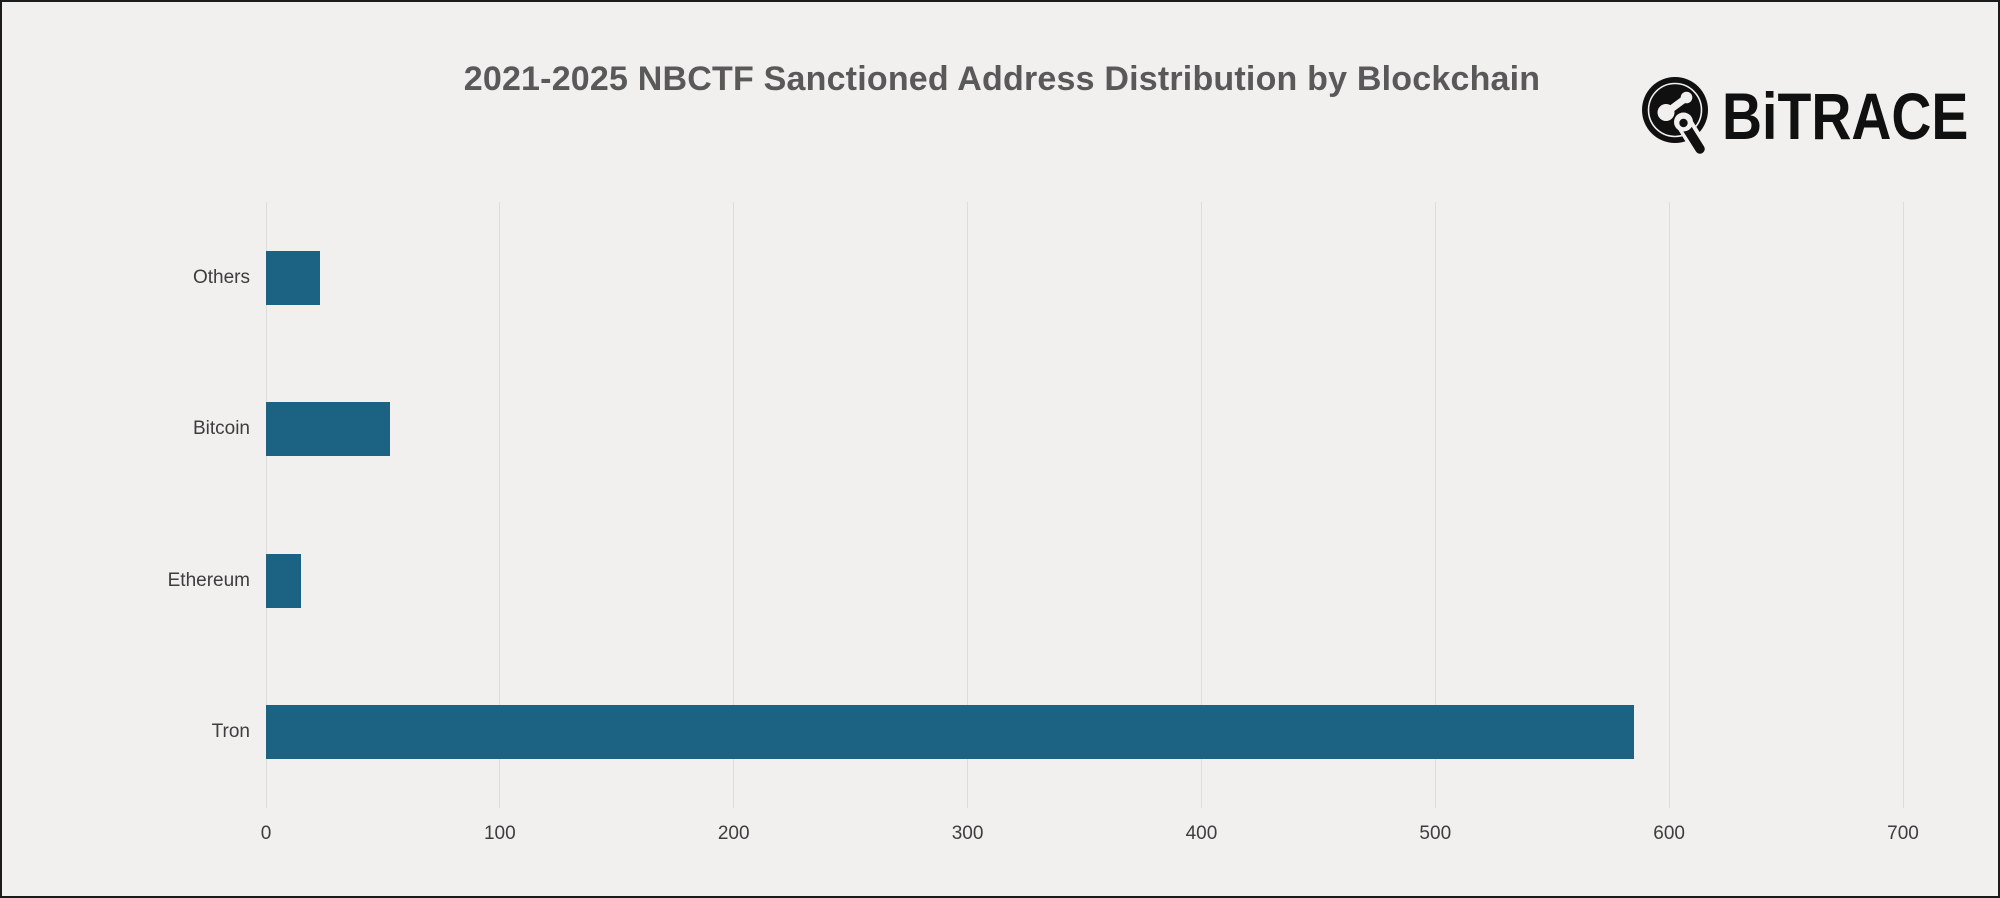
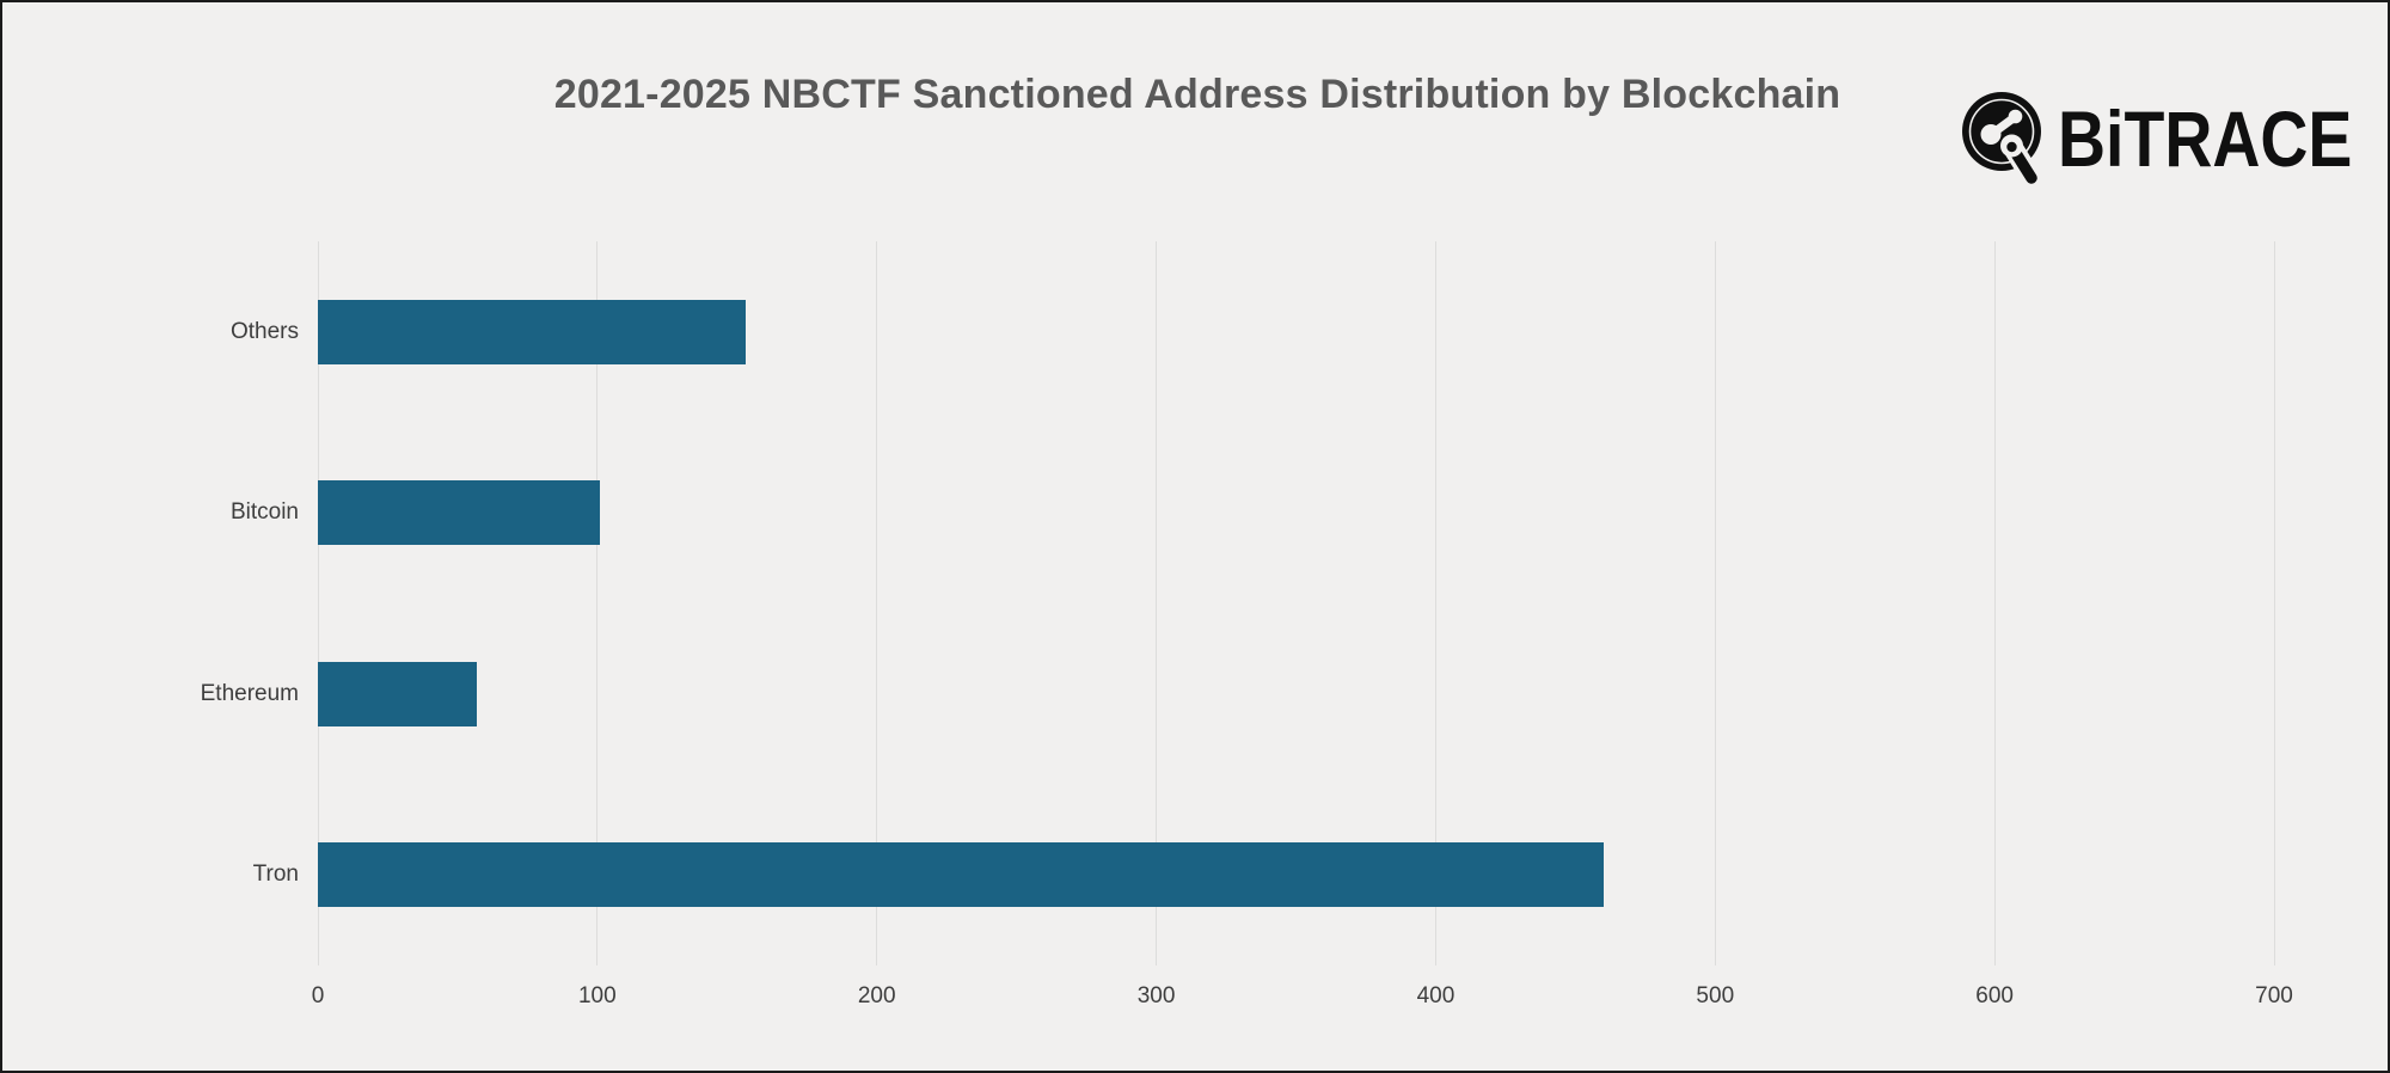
Others: 23 -> 153
Bitcoin: 53 -> 101
Ethereum: 15 -> 57
Tron: 585 -> 460
